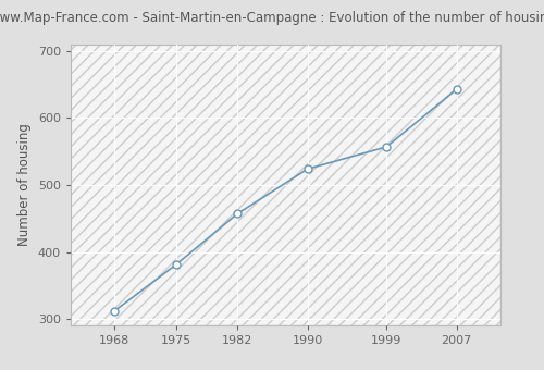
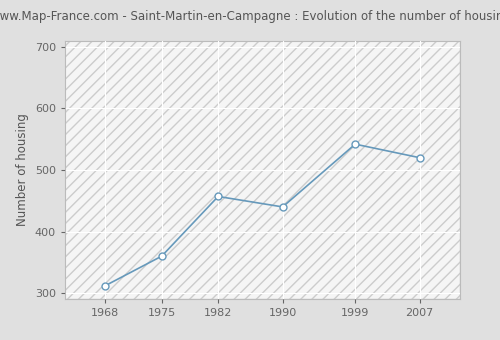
1975: 381 -> 360
1990: 524 -> 440
1999: 557 -> 542
2007: 643 -> 520
